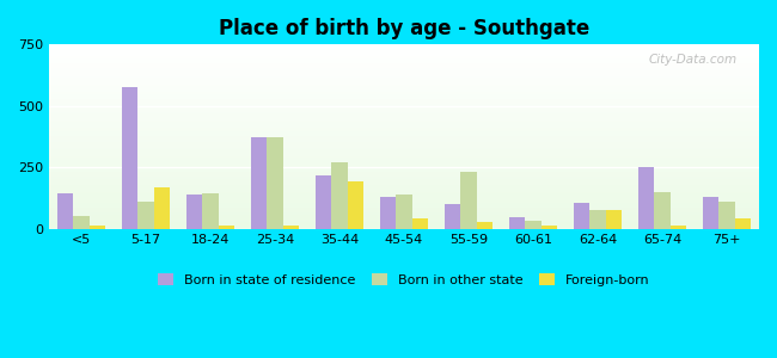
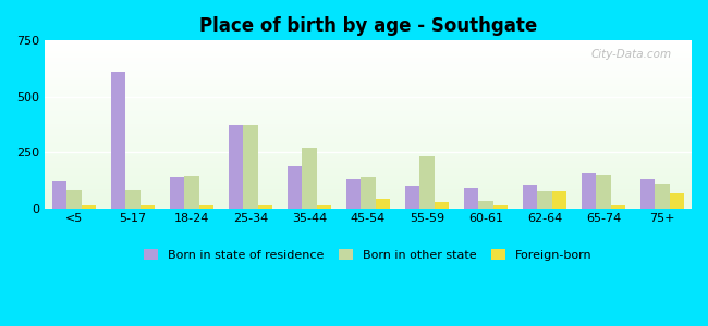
Born in state of residence/<5: 145 -> 120
Born in other state/<5: 50 -> 80
Born in state of residence/5-17: 575 -> 610
Born in other state/5-17: 110 -> 80
Foreign-born/5-17: 170 -> 10
Born in state of residence/35-44: 215 -> 185
Foreign-born/35-44: 190 -> 10
Born in state of residence/60-61: 45 -> 90
Born in state of residence/65-74: 250 -> 160
Foreign-born/75+: 40 -> 65
